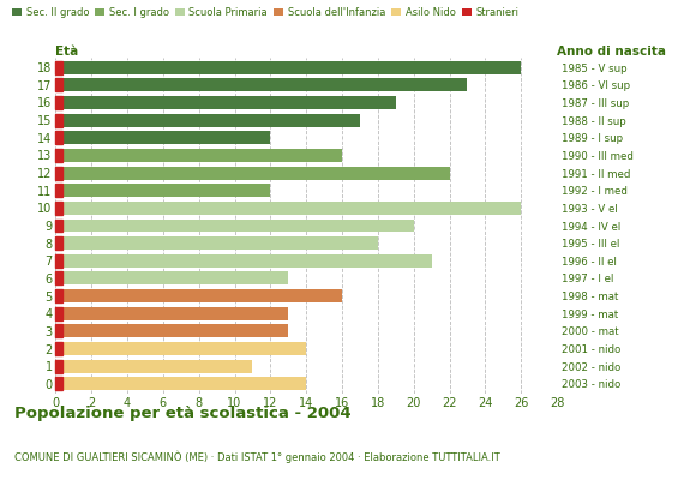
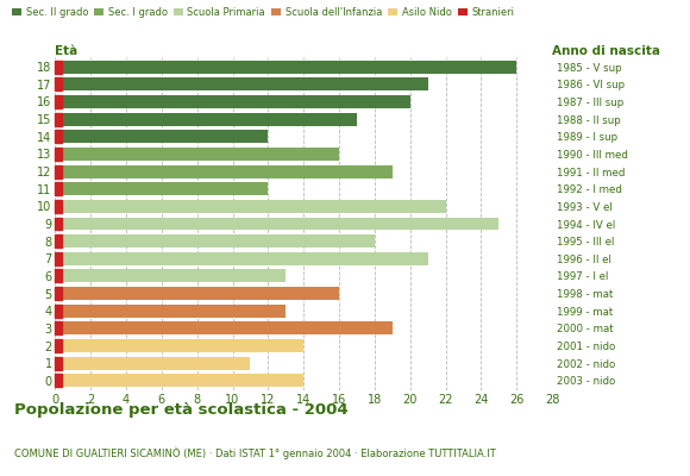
17: 23 -> 21
16: 19 -> 20
12: 22 -> 19
10: 26 -> 22
9: 20 -> 25
3: 13 -> 19
